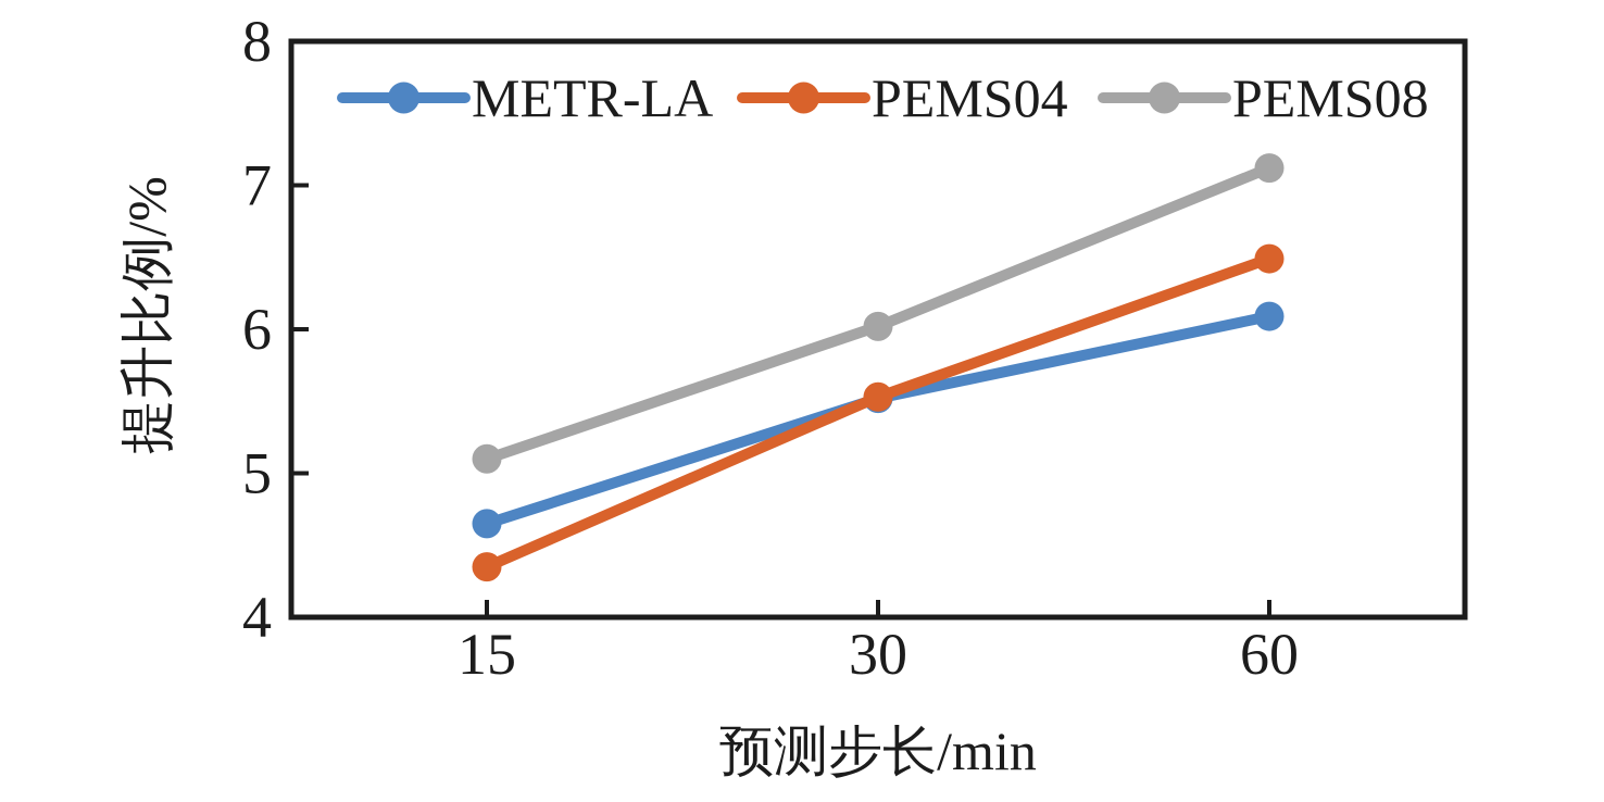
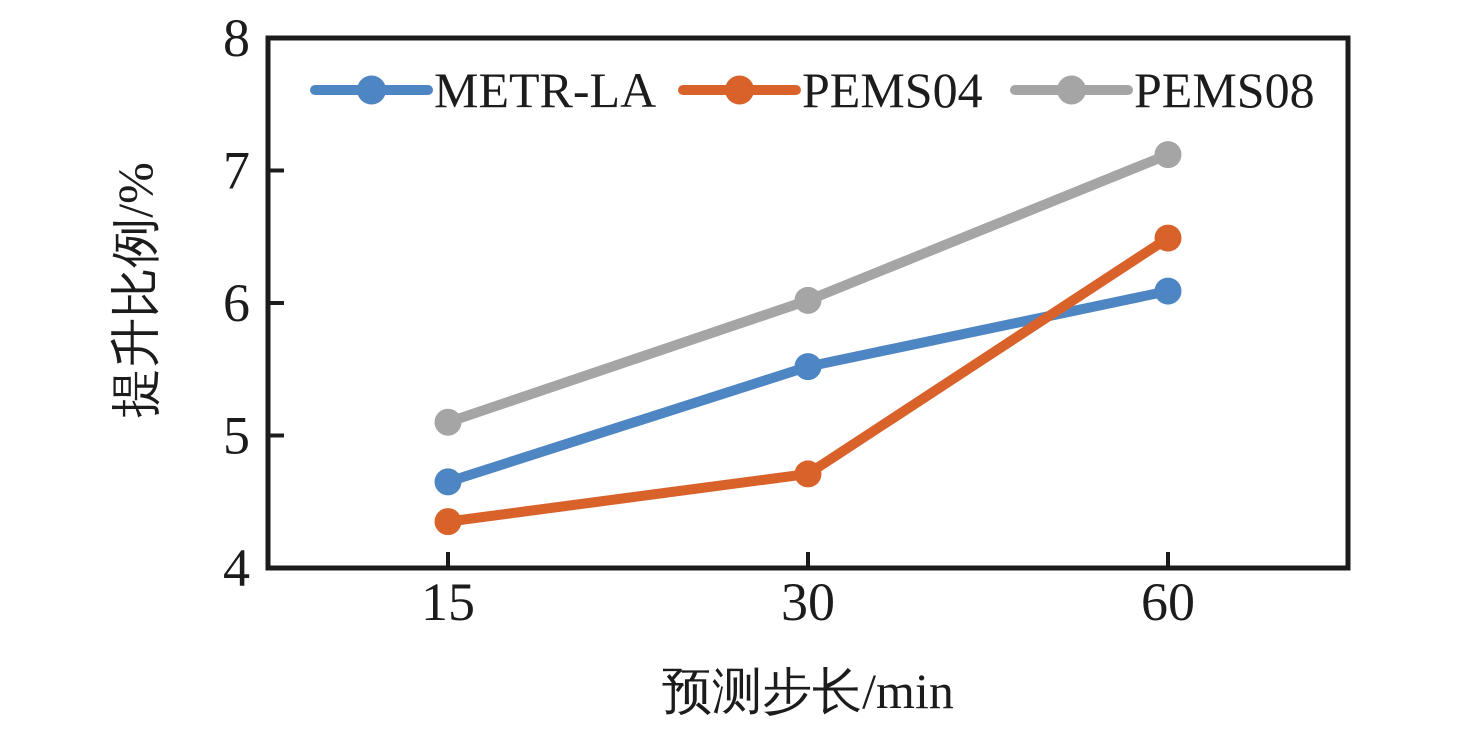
PEMS04/30: 5.53 -> 4.71
